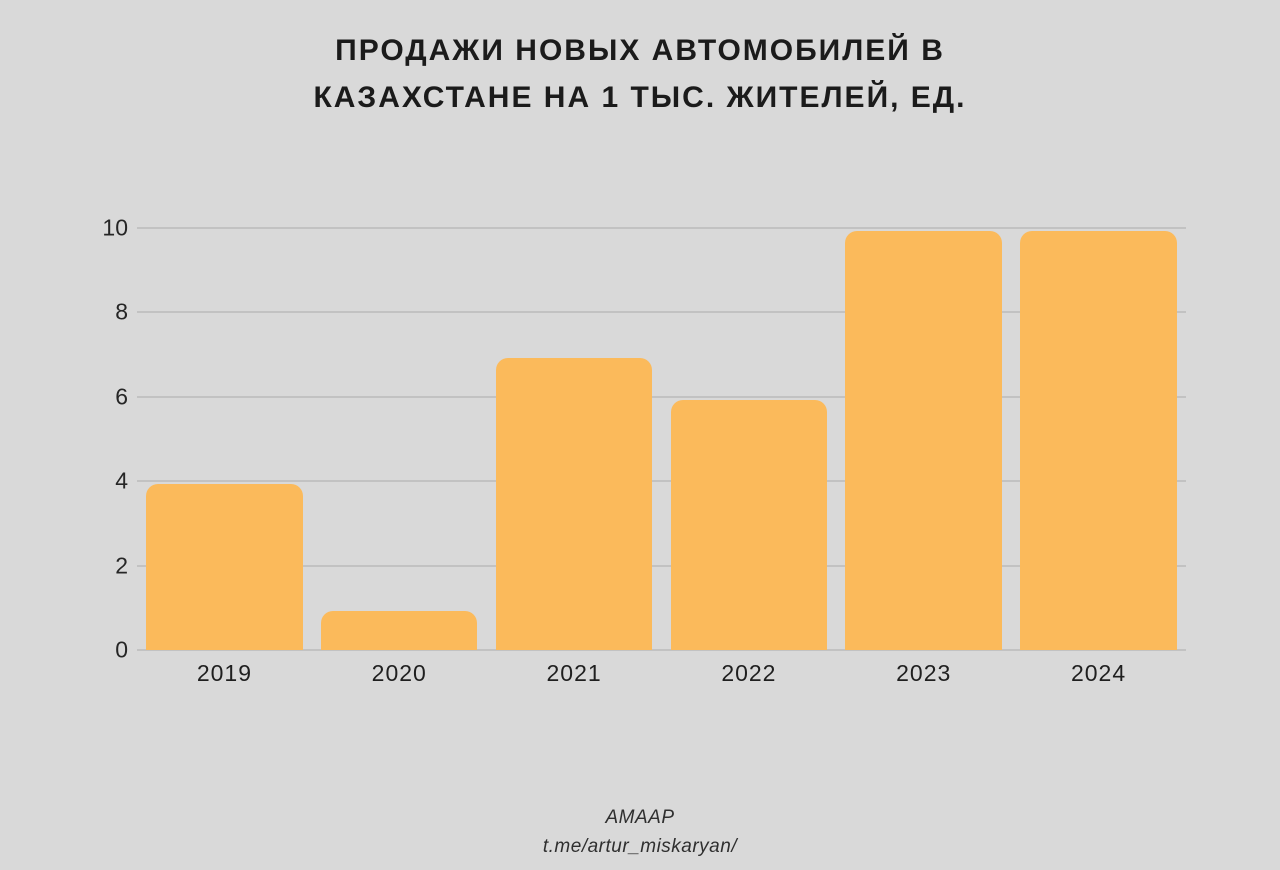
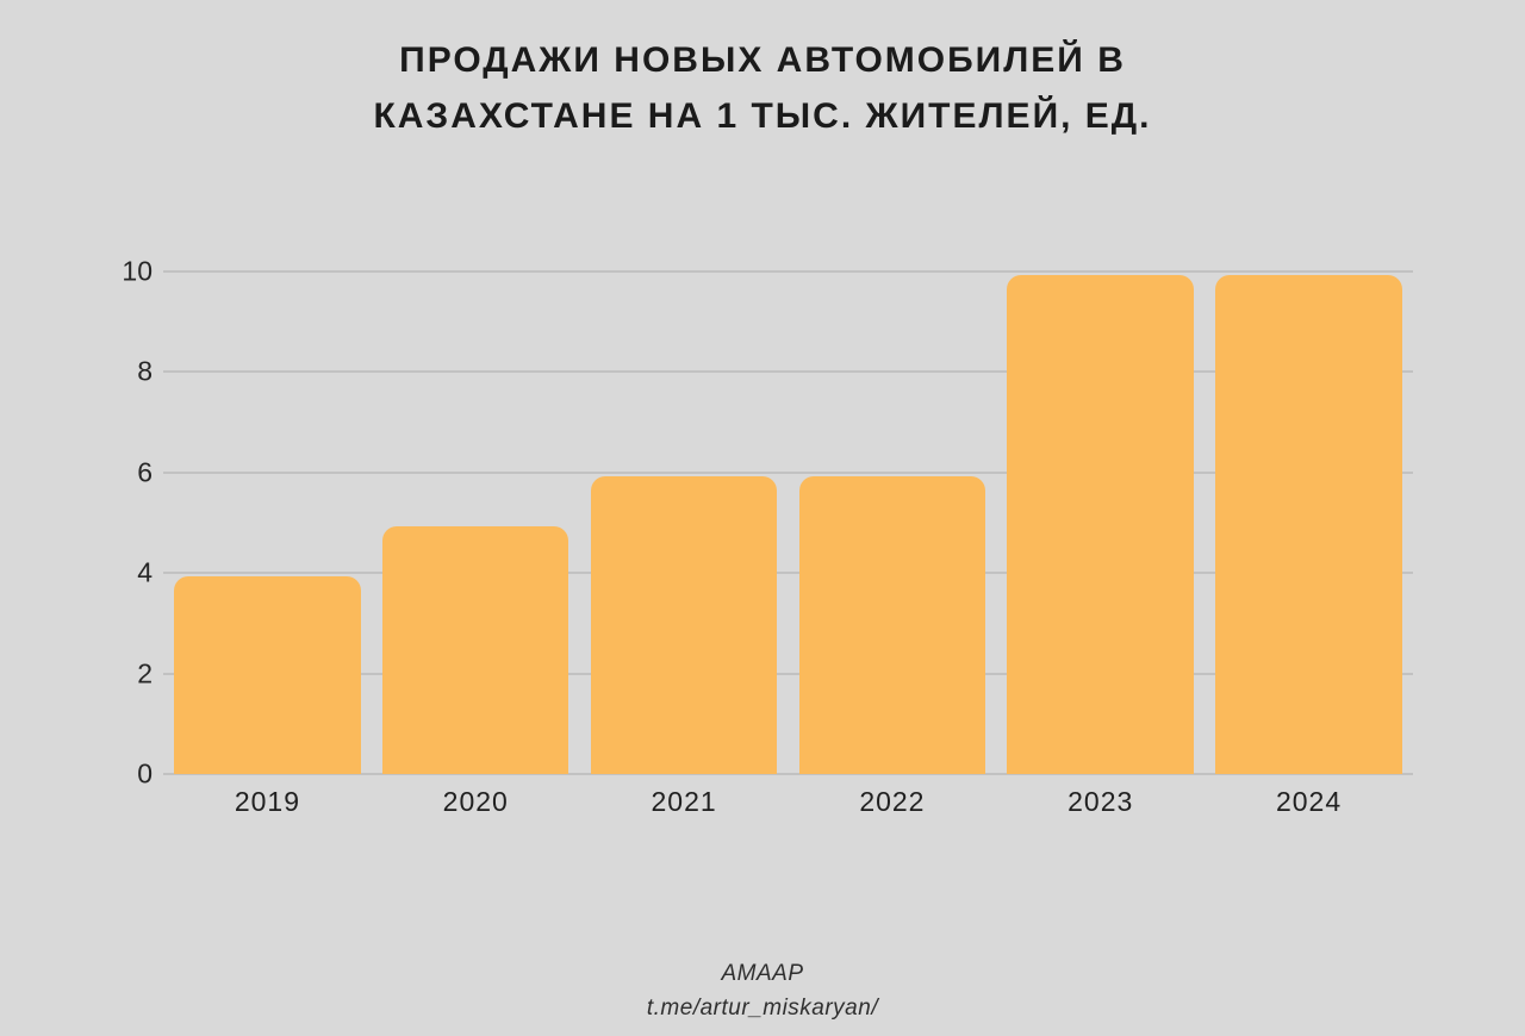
2020: 1 -> 5
2021: 7 -> 6
